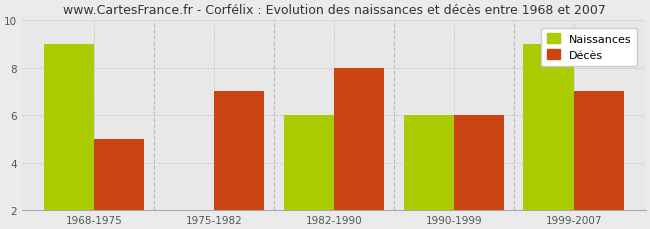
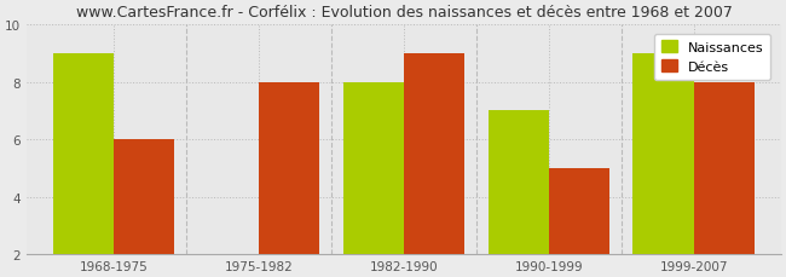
Décès/1968-1975: 5 -> 6
Décès/1975-1982: 7 -> 8
Naissances/1982-1990: 6 -> 8
Décès/1982-1990: 8 -> 9
Naissances/1990-1999: 6 -> 7
Décès/1990-1999: 6 -> 5
Décès/1999-2007: 7 -> 8
